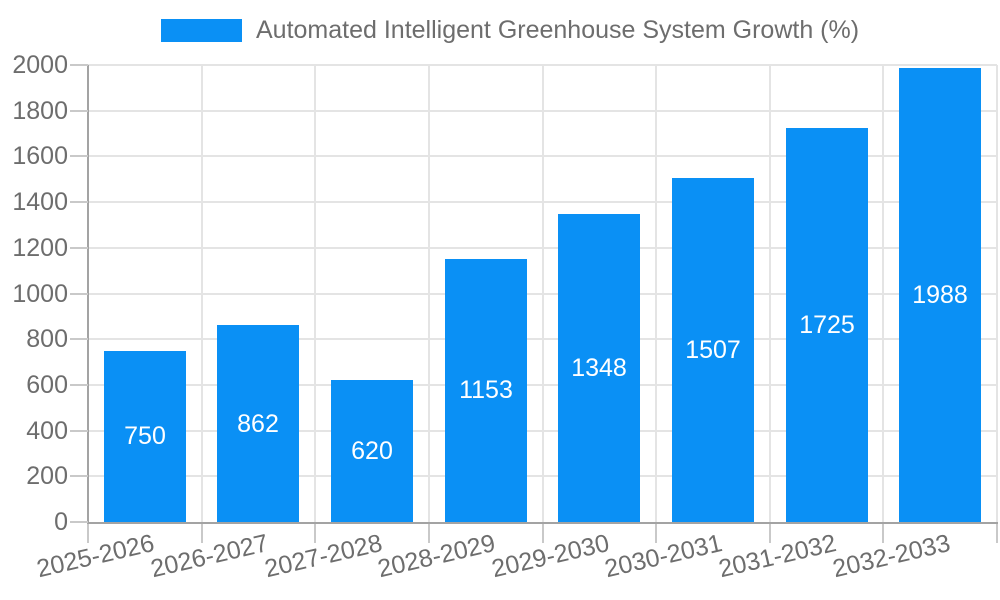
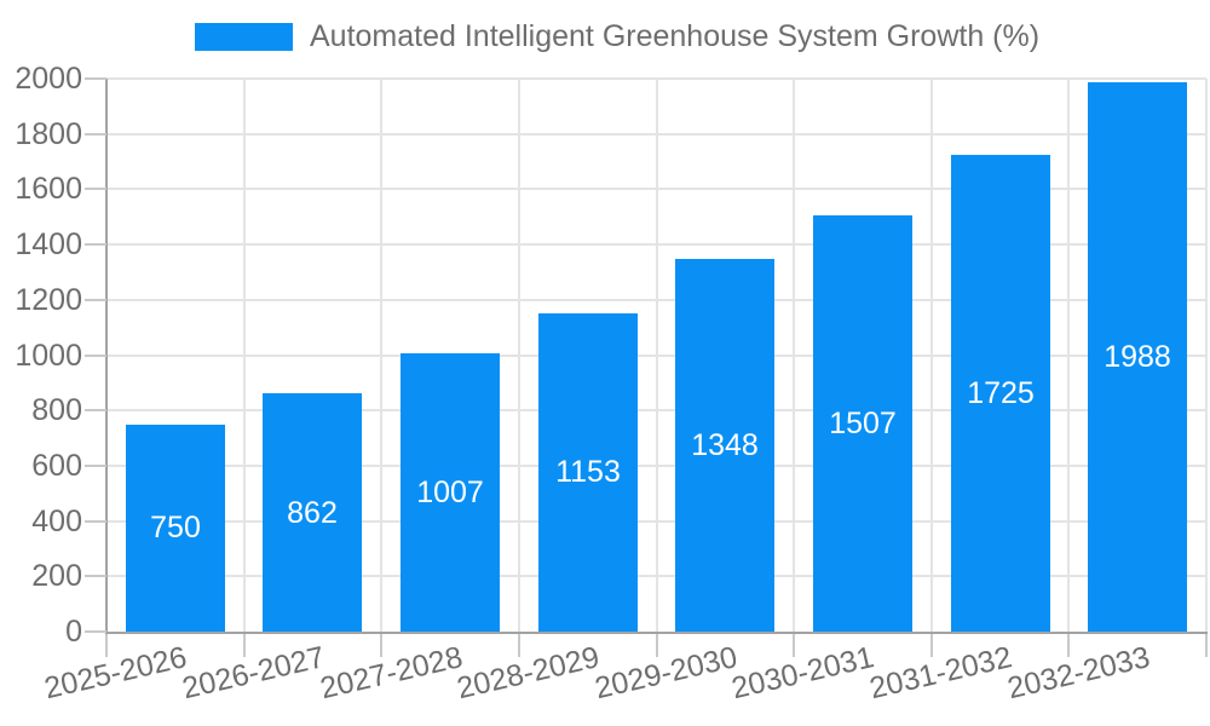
2027-2028: 620 -> 1007
